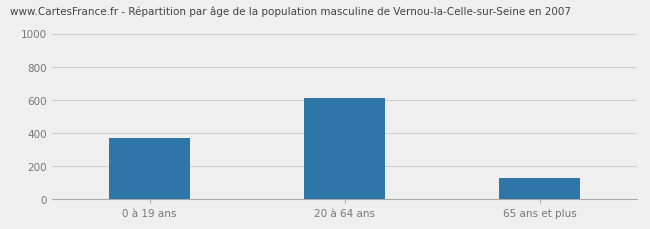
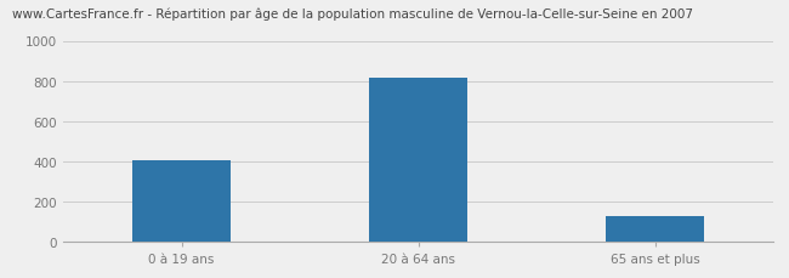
0 à 19 ans: 370 -> 400
20 à 64 ans: 610 -> 820
